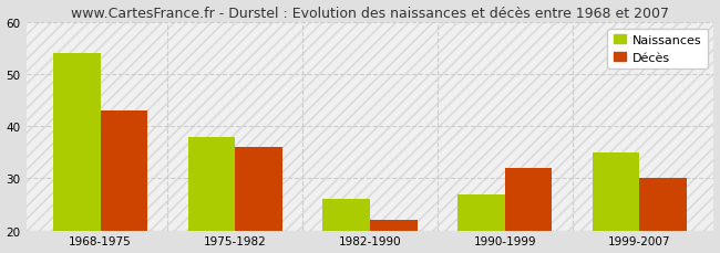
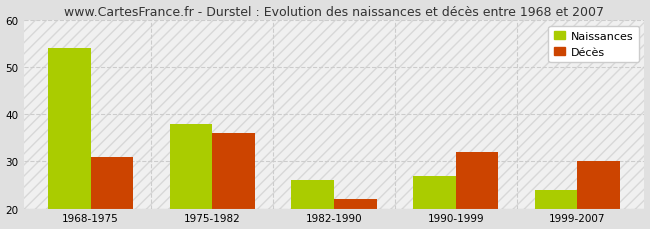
Décès/1968-1975: 43 -> 31
Naissances/1999-2007: 35 -> 24
